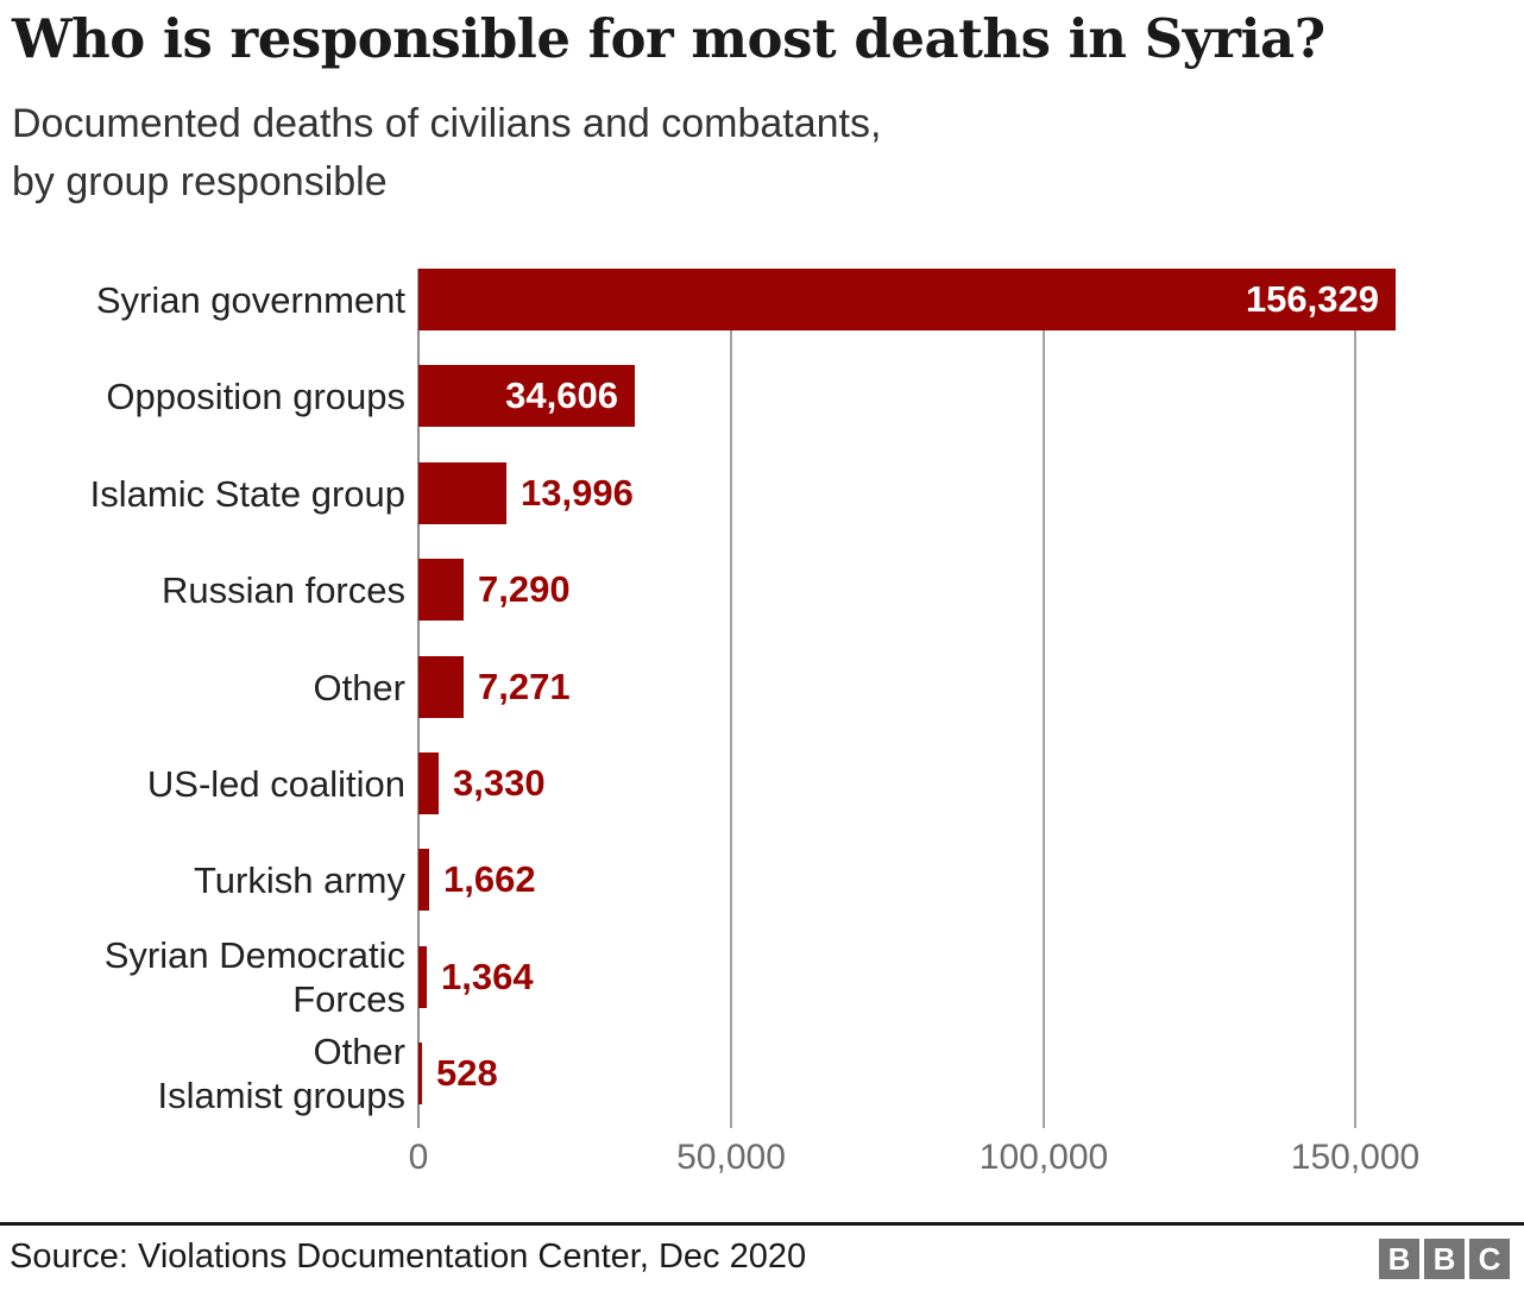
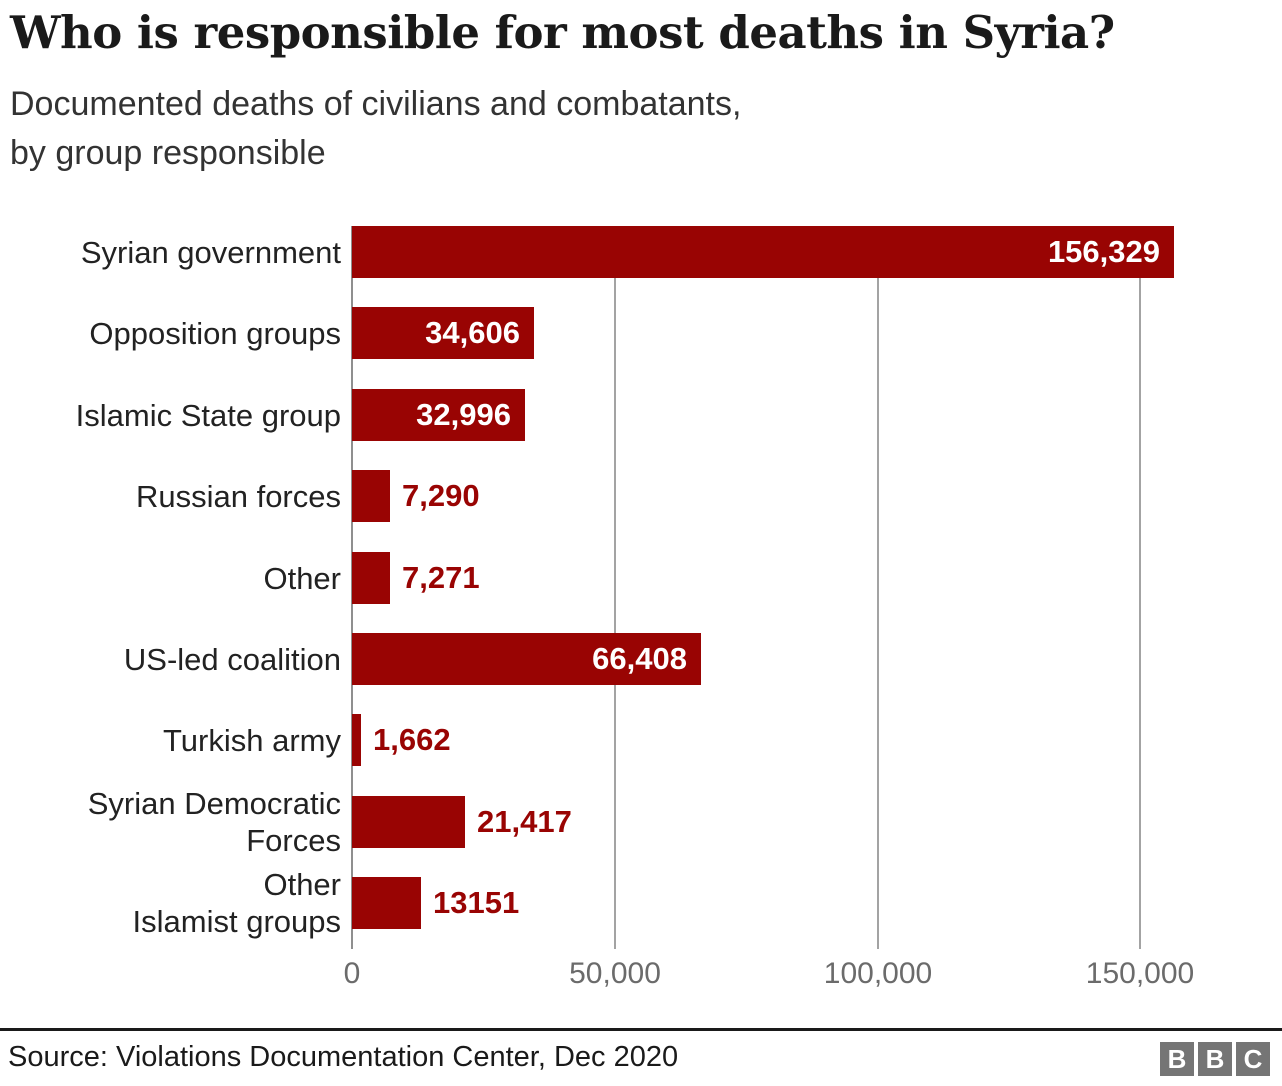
Islamic State group: 13,996 -> 32,996
US-led coalition: 3,330 -> 66,408
Syrian Democratic Forces: 1,364 -> 21,417
Other Islamist groups: 528 -> 13151
